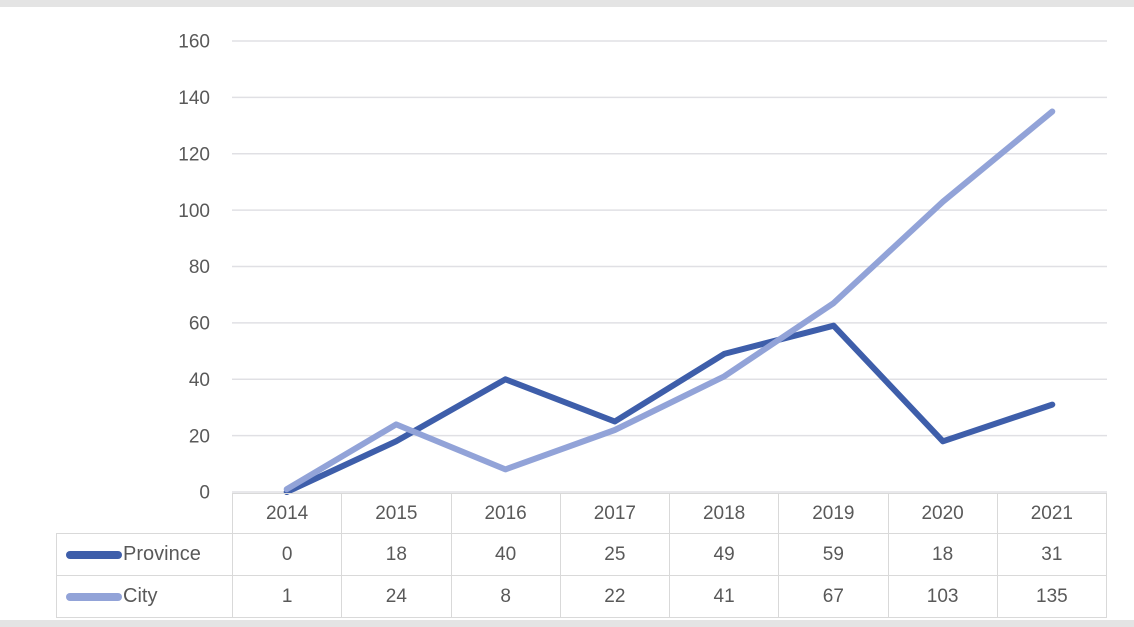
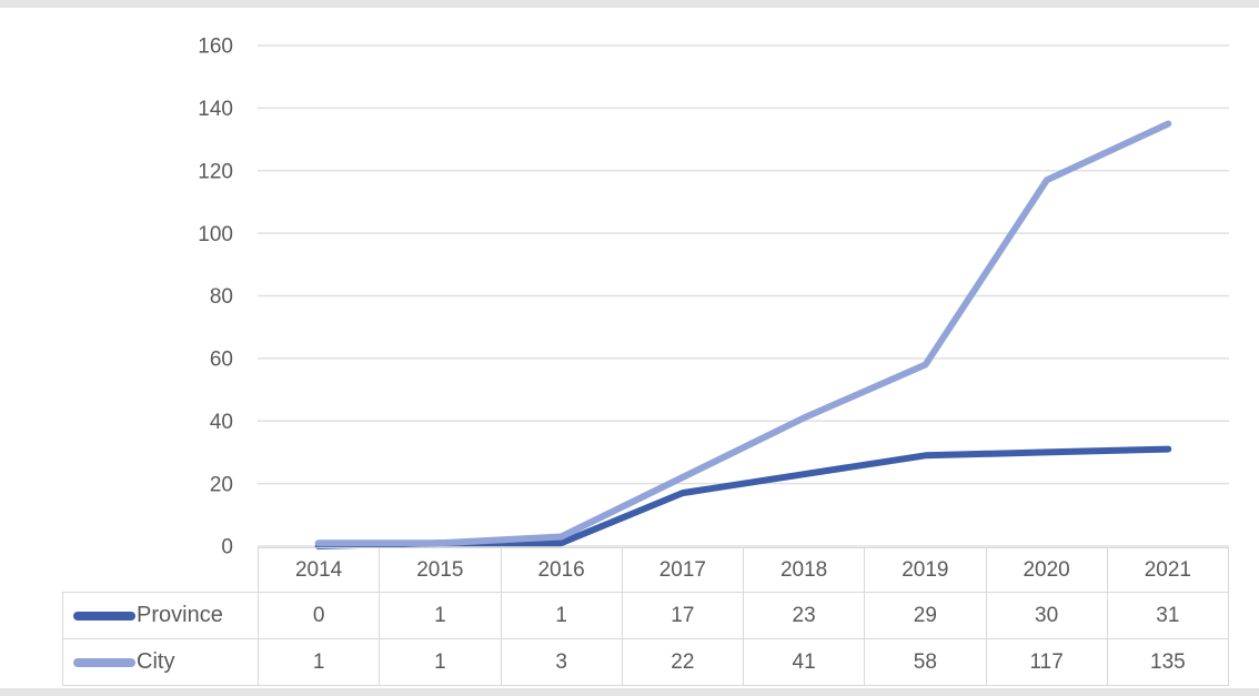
Province/2015: 18 -> 1
City/2015: 24 -> 1
Province/2016: 40 -> 1
City/2016: 8 -> 3
Province/2017: 25 -> 17
Province/2018: 49 -> 23
Province/2019: 59 -> 29
City/2019: 67 -> 58
Province/2020: 18 -> 30
City/2020: 103 -> 117
